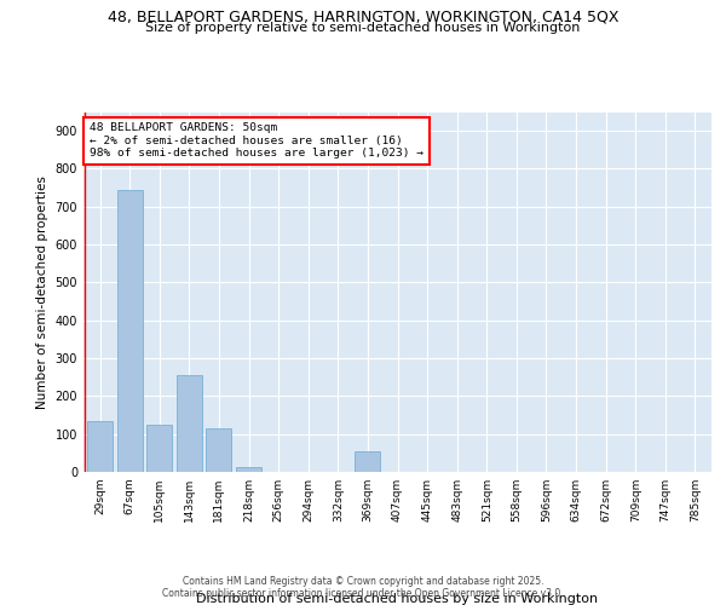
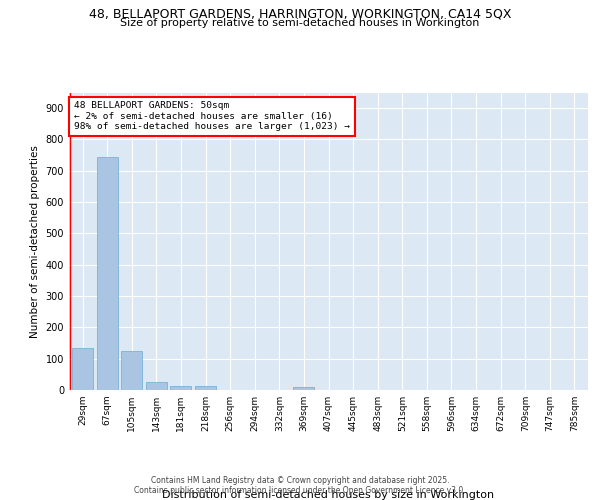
143sqm: 255 -> 27
181sqm: 115 -> 14
369sqm: 55 -> 8
